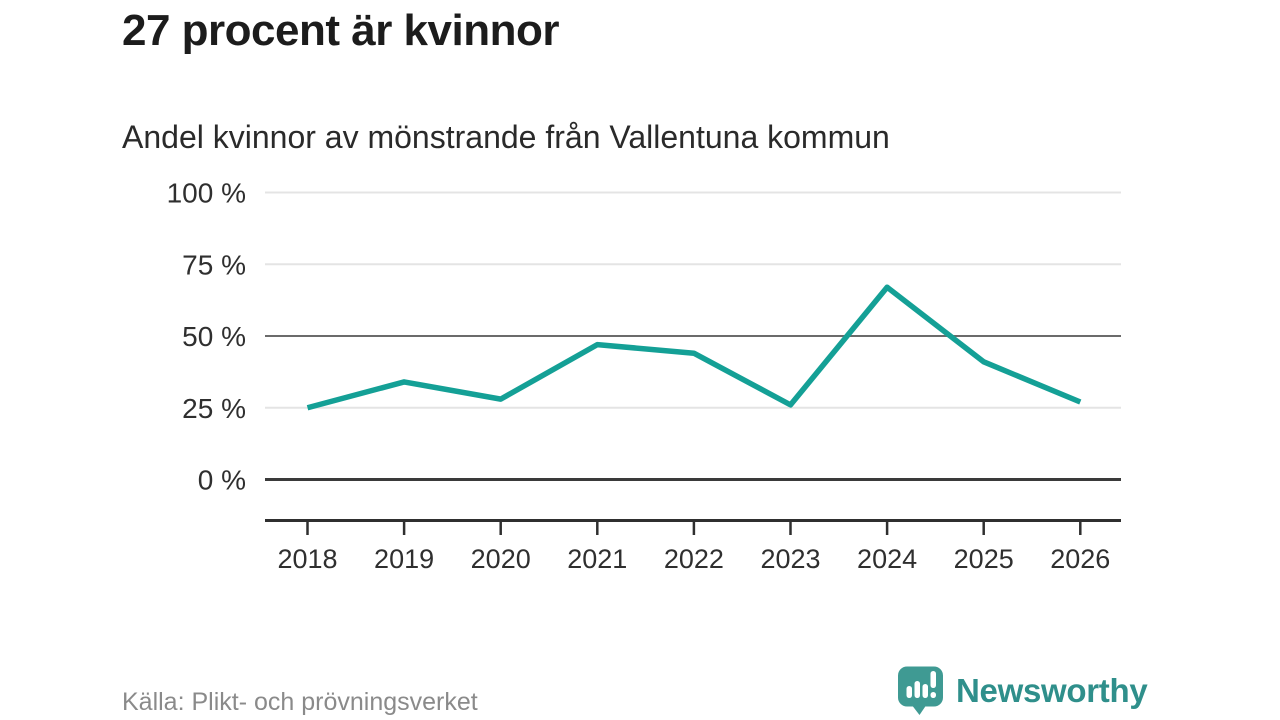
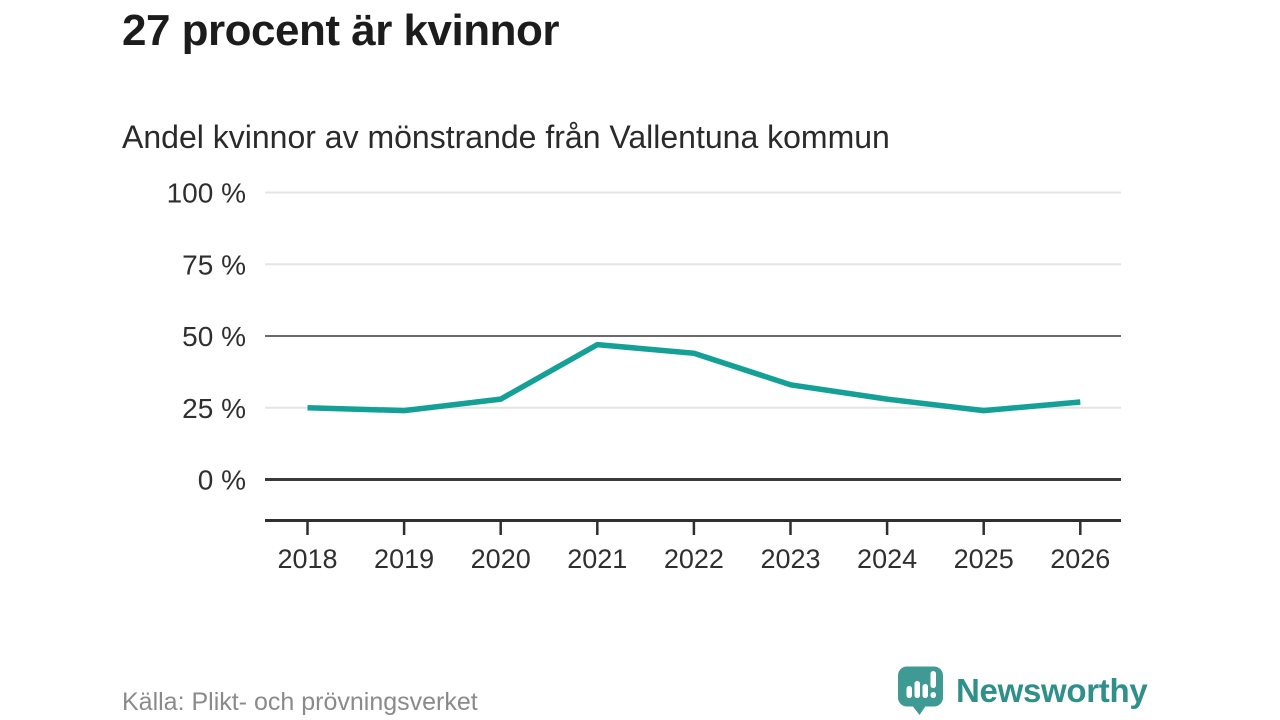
2019: 34% -> 24%
2023: 26% -> 33%
2024: 67% -> 28%
2025: 41% -> 24%
